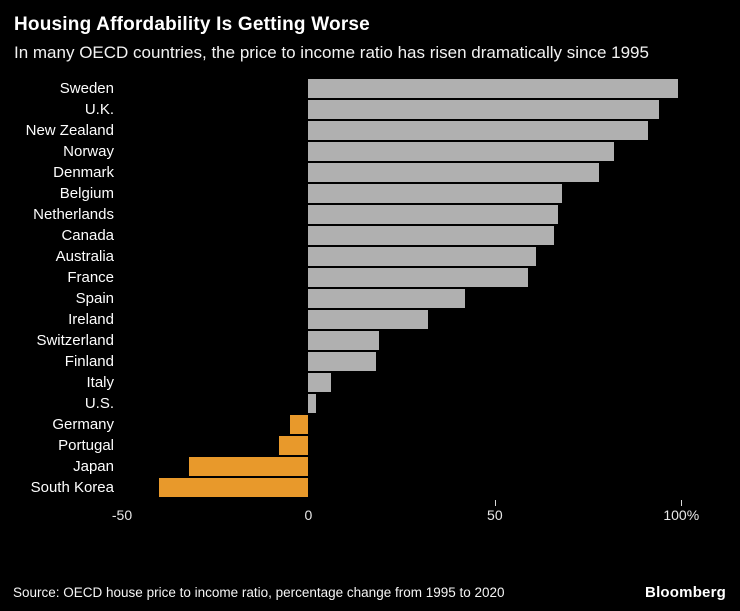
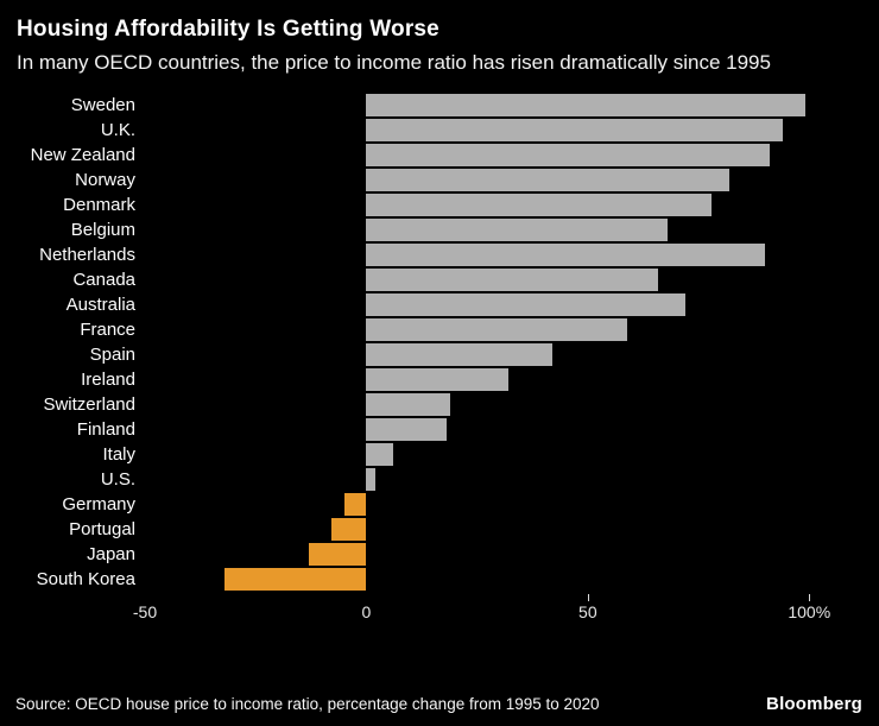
Netherlands: 67% -> 90%
Australia: 61% -> 72%
Japan: -32% -> -13%
South Korea: -40% -> -32%
